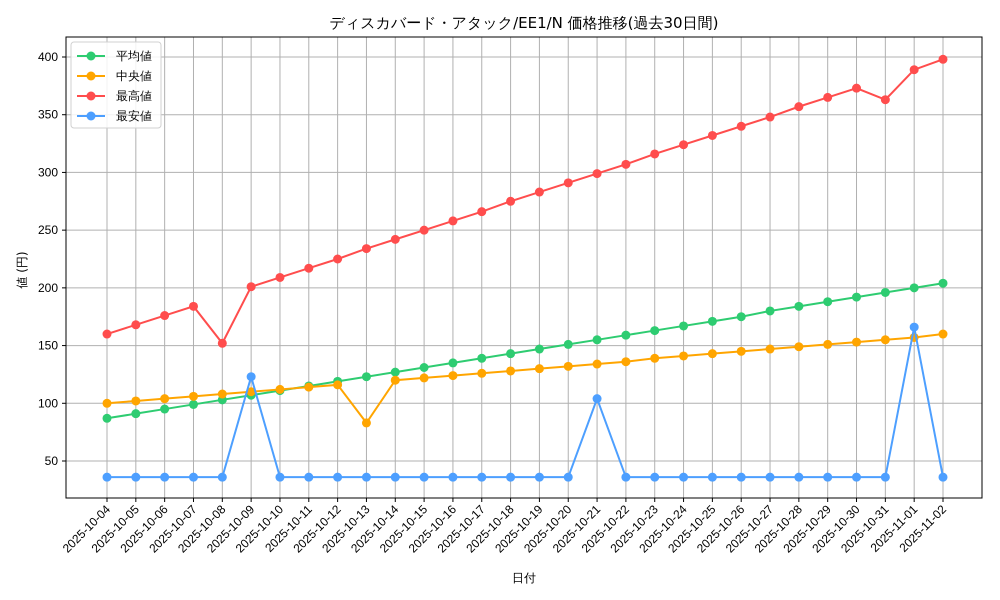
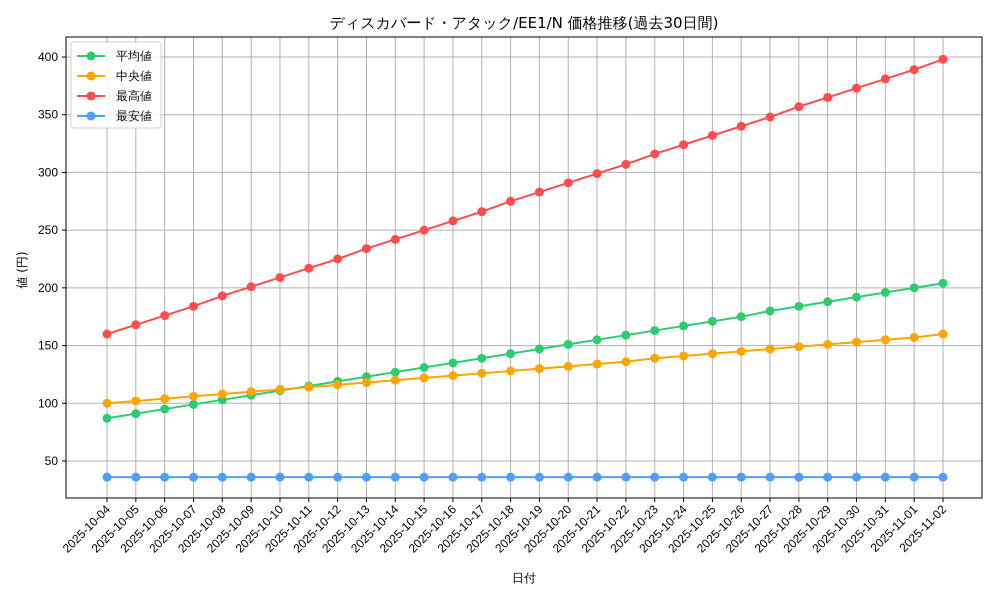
最高値/2025-10-08: 152 -> 193
最安値/2025-10-09: 123 -> 36
中央値/2025-10-13: 83 -> 118
最安値/2025-10-21: 104 -> 36
最高値/2025-10-31: 363 -> 381
最安値/2025-11-01: 166 -> 36
